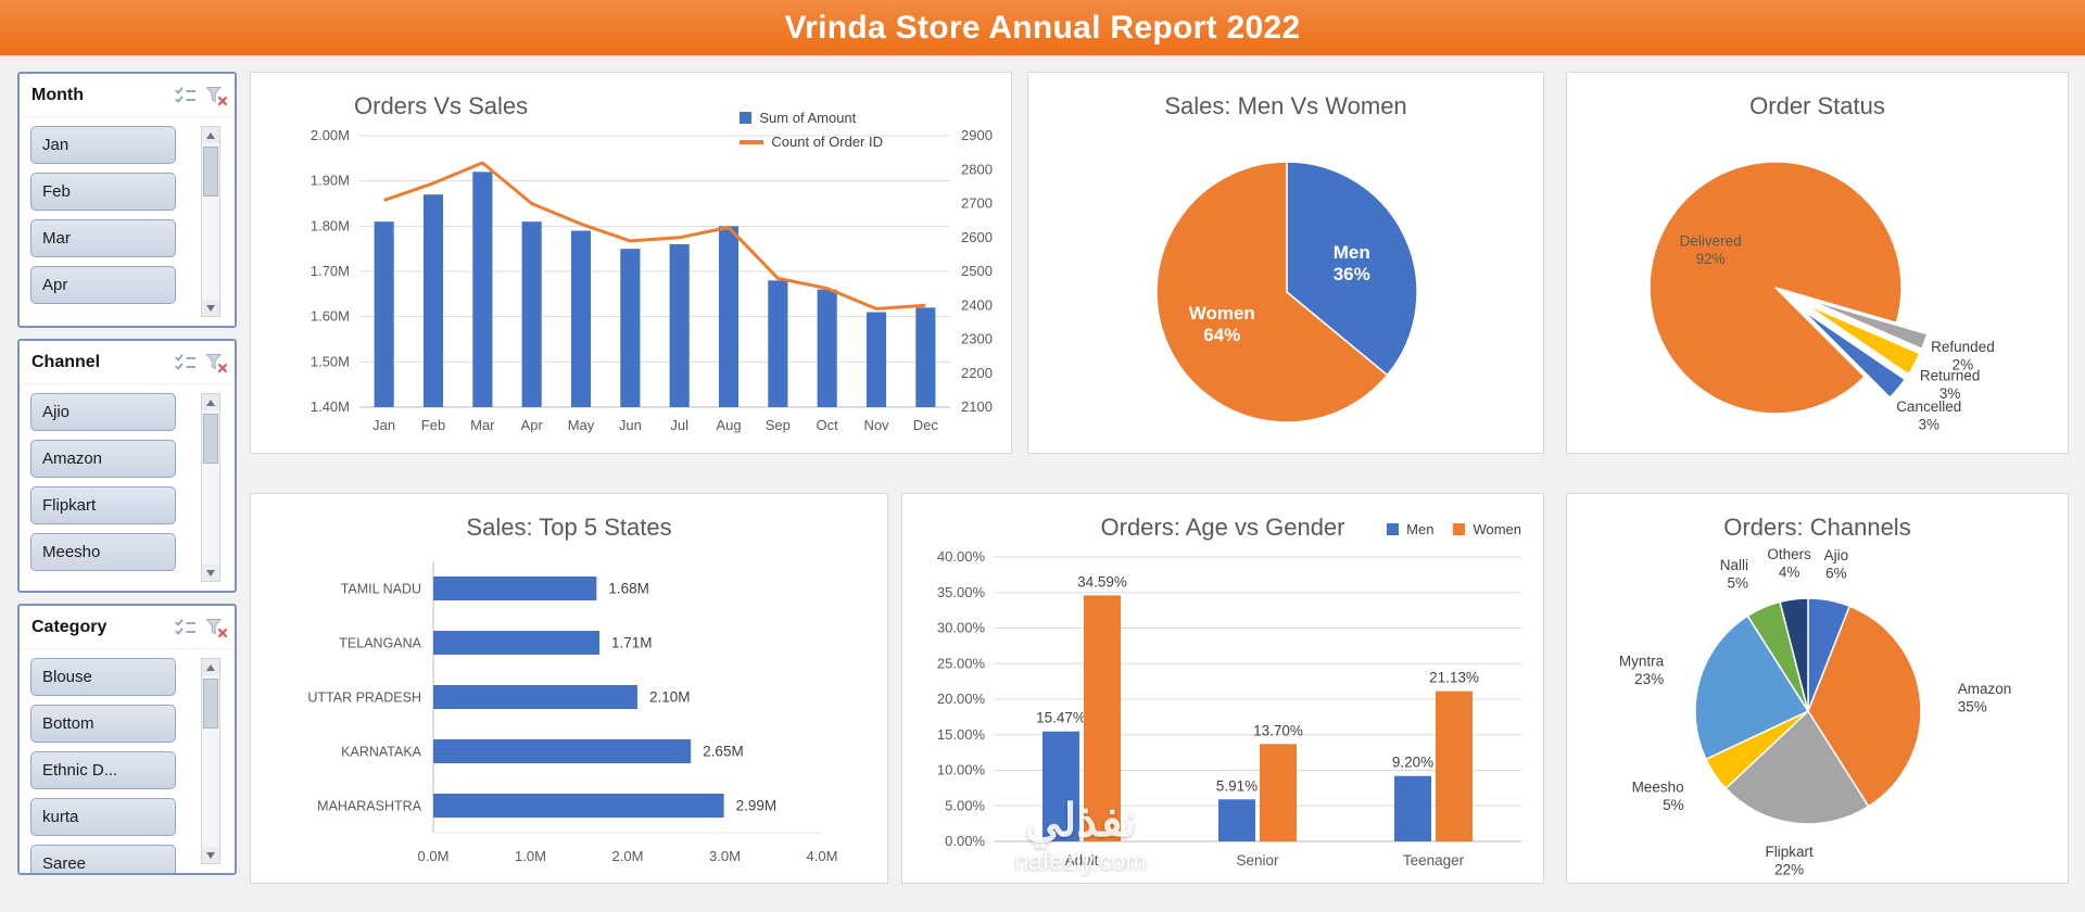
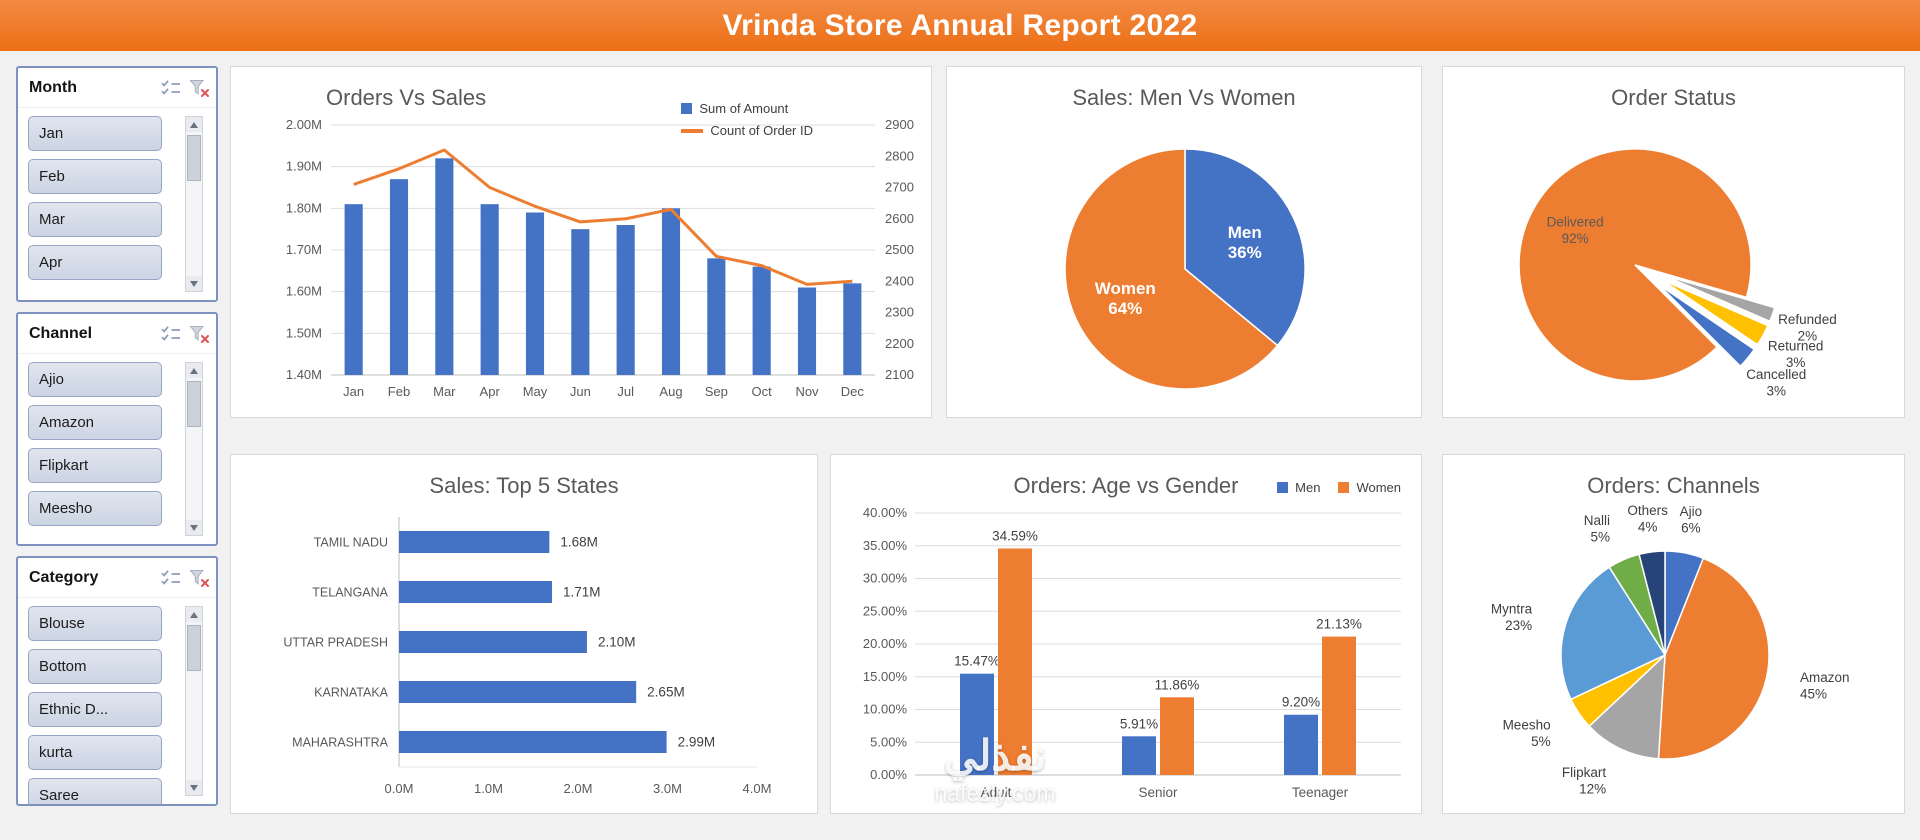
Orders: Age vs Gender/Women/Senior: 13.70% -> 11.86%
Orders: Channels/Amazon: 35% -> 45%
Orders: Channels/Flipkart: 22% -> 12%
